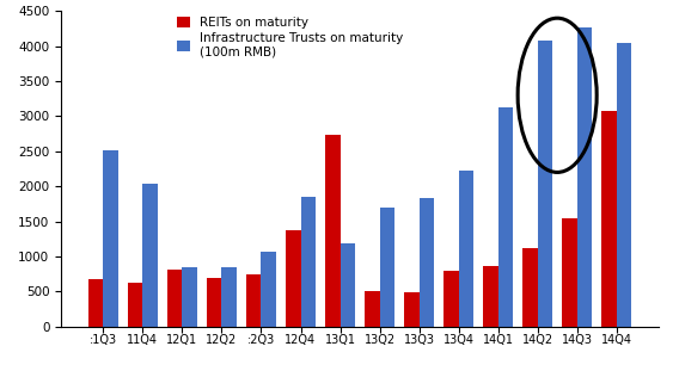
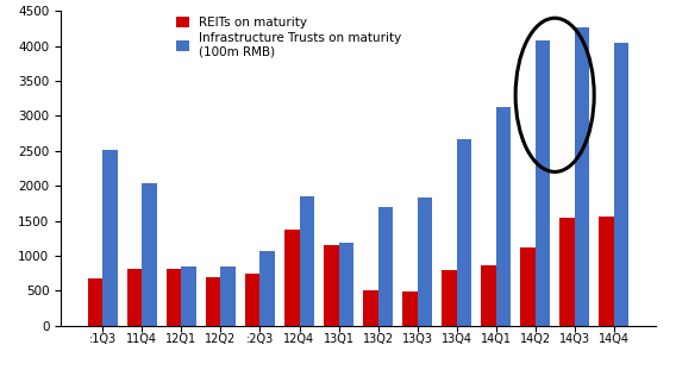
REITs on maturity/11Q4: 620 -> 820
REITs on maturity/13Q1: 2740 -> 1150
Infrastructure Trusts on maturity (100m RMB)/13Q4: 2220 -> 2660
REITs on maturity/14Q4: 3080 -> 1560
